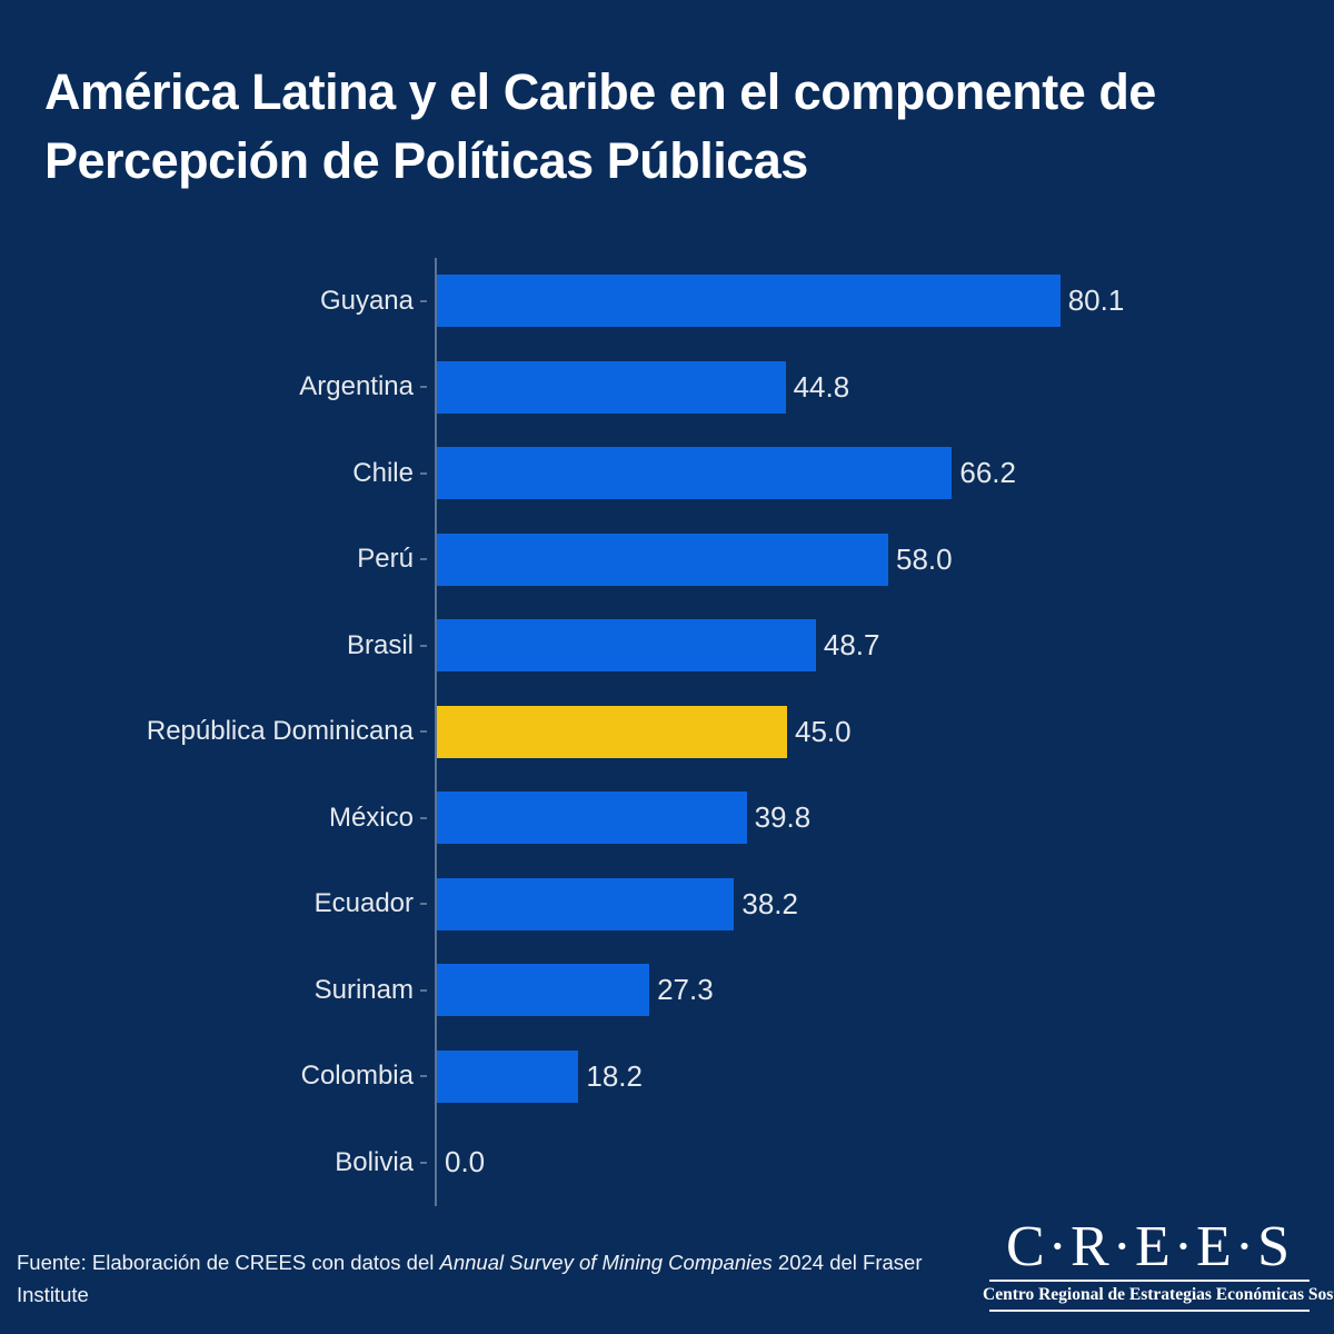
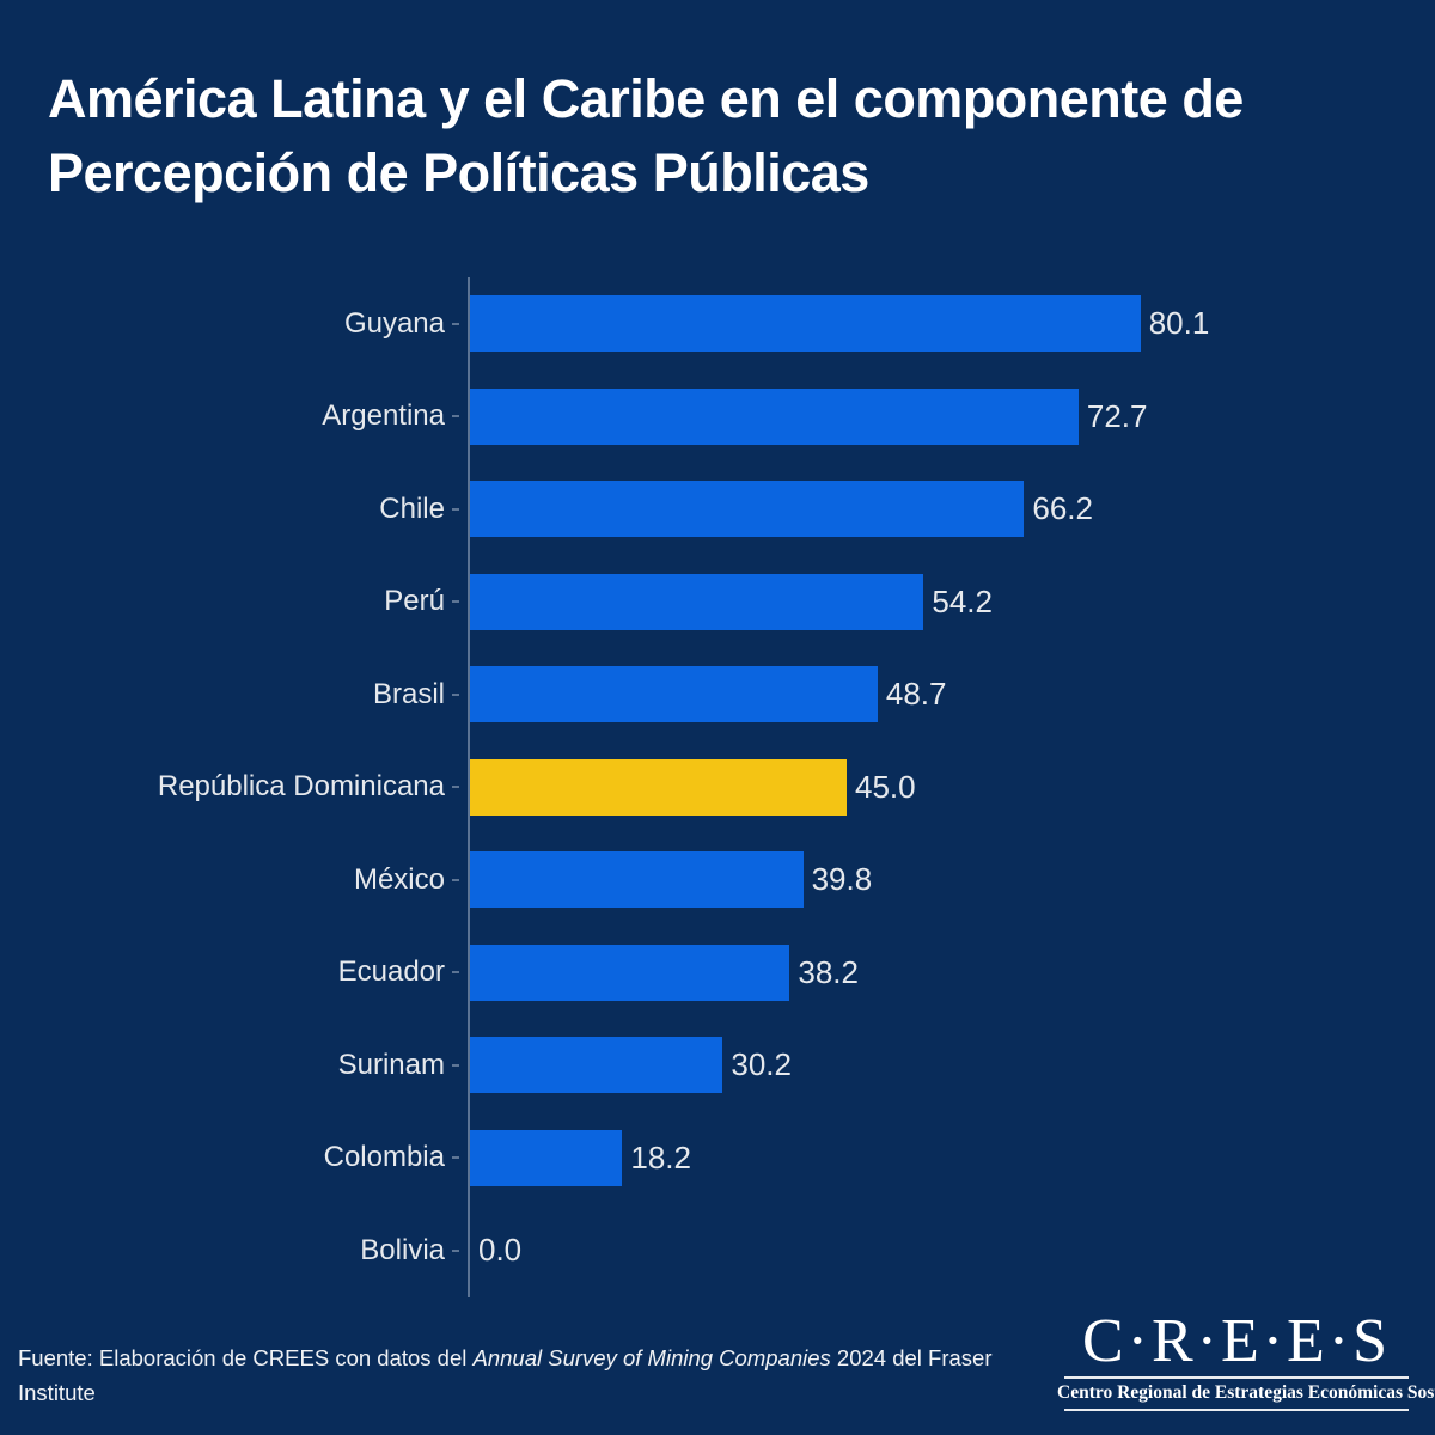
Argentina: 44.8 -> 72.7
Perú: 58.0 -> 54.2
Surinam: 27.3 -> 30.2
